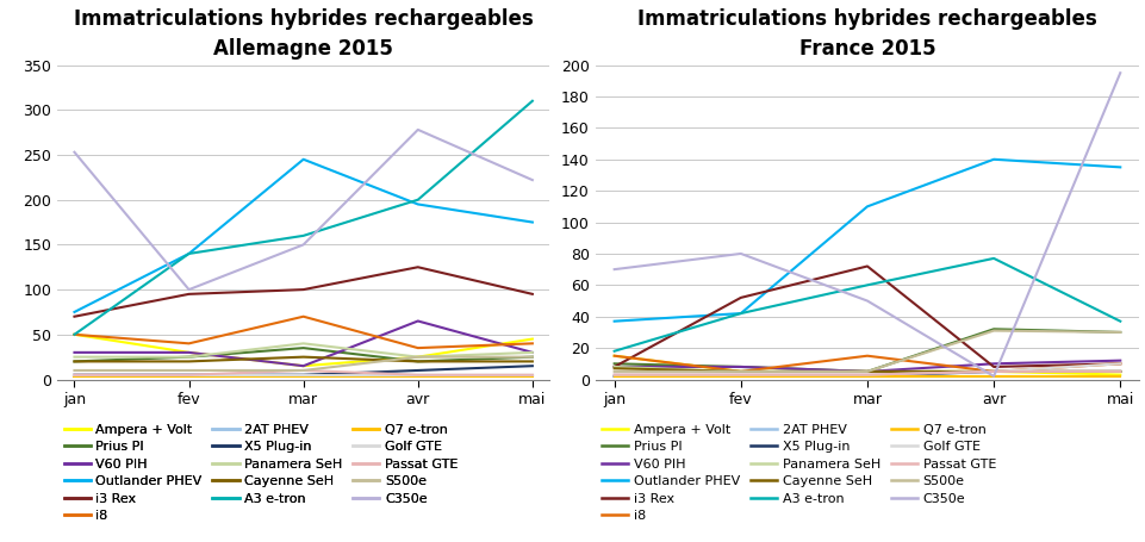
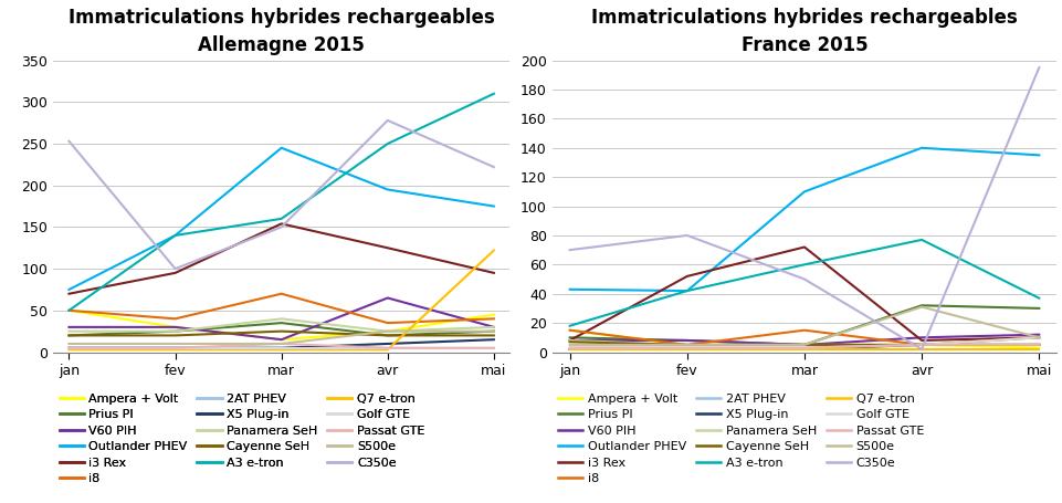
Immatriculations hybrides rechargeables Allemagne 2015/i3 Rex/mar: 100 -> 154
Immatriculations hybrides rechargeables Allemagne 2015/A3 e-tron/avr: 200 -> 250
Immatriculations hybrides rechargeables Allemagne 2015/Q7 e-tron/mai: 3 -> 122
Immatriculations hybrides rechargeables France 2015/Outlander PHEV/jan: 37 -> 43
Immatriculations hybrides rechargeables France 2015/S500e/mai: 30 -> 10
